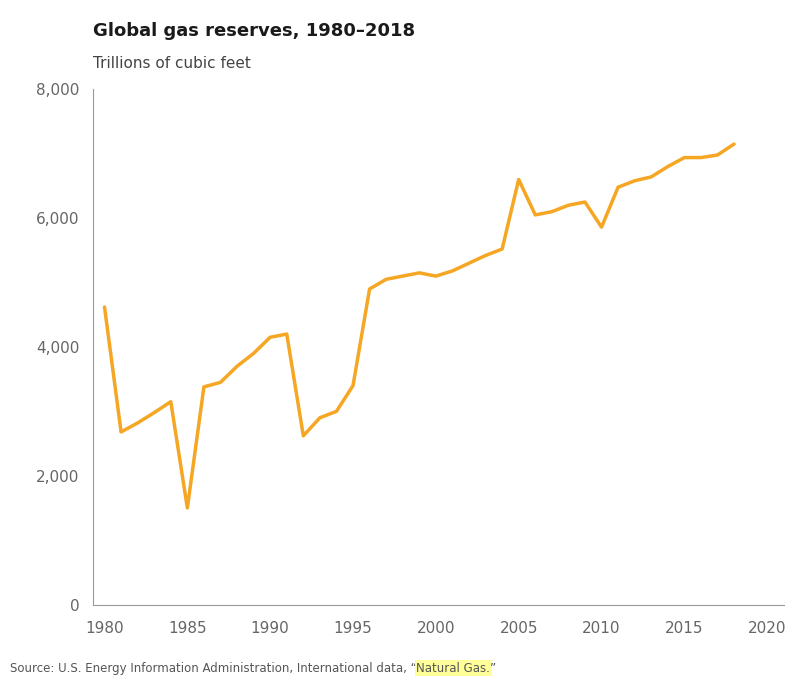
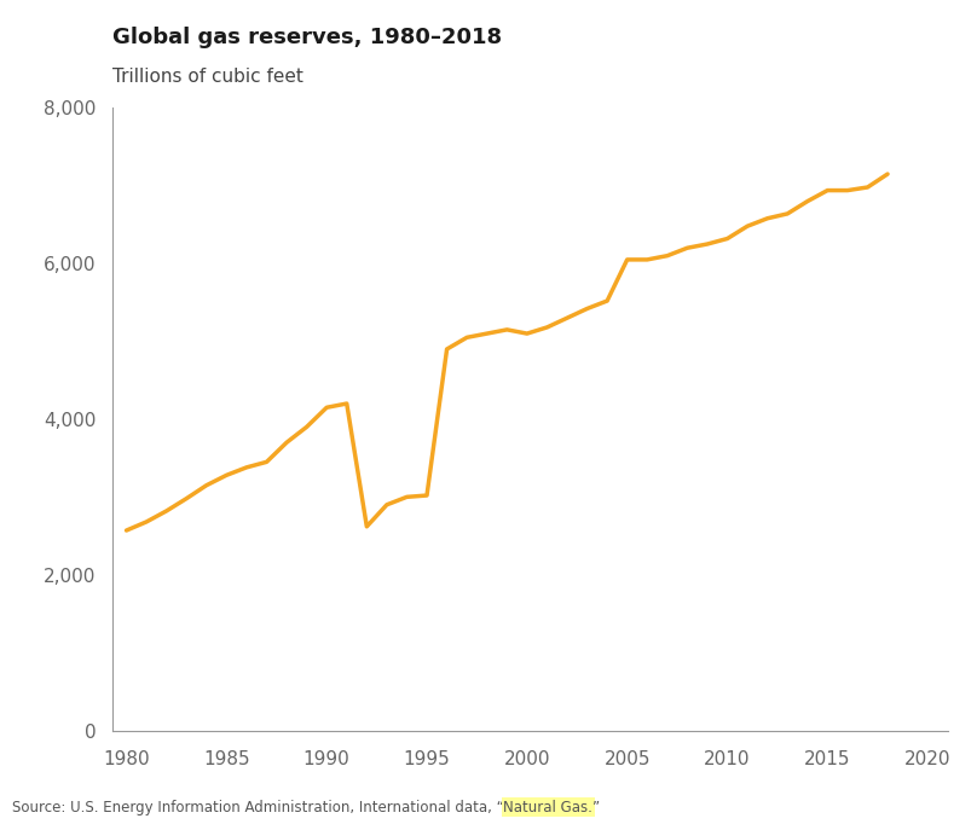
1980: 4,620 -> 2,570
1985: 1,500 -> 3,280
1995: 3,400 -> 3,020
2005: 6,600 -> 6,050
2010: 5,860 -> 6,320
